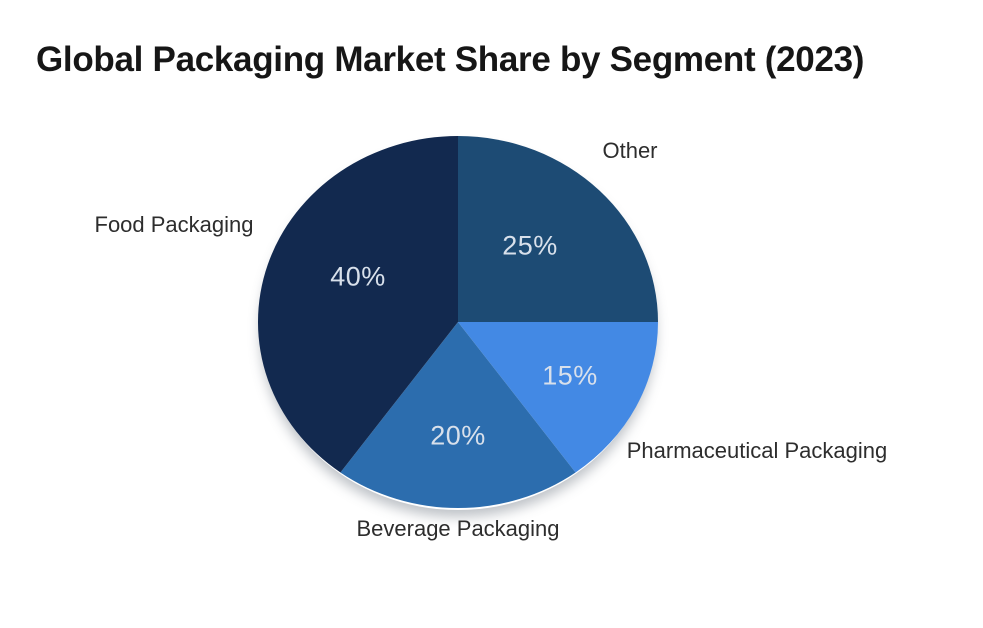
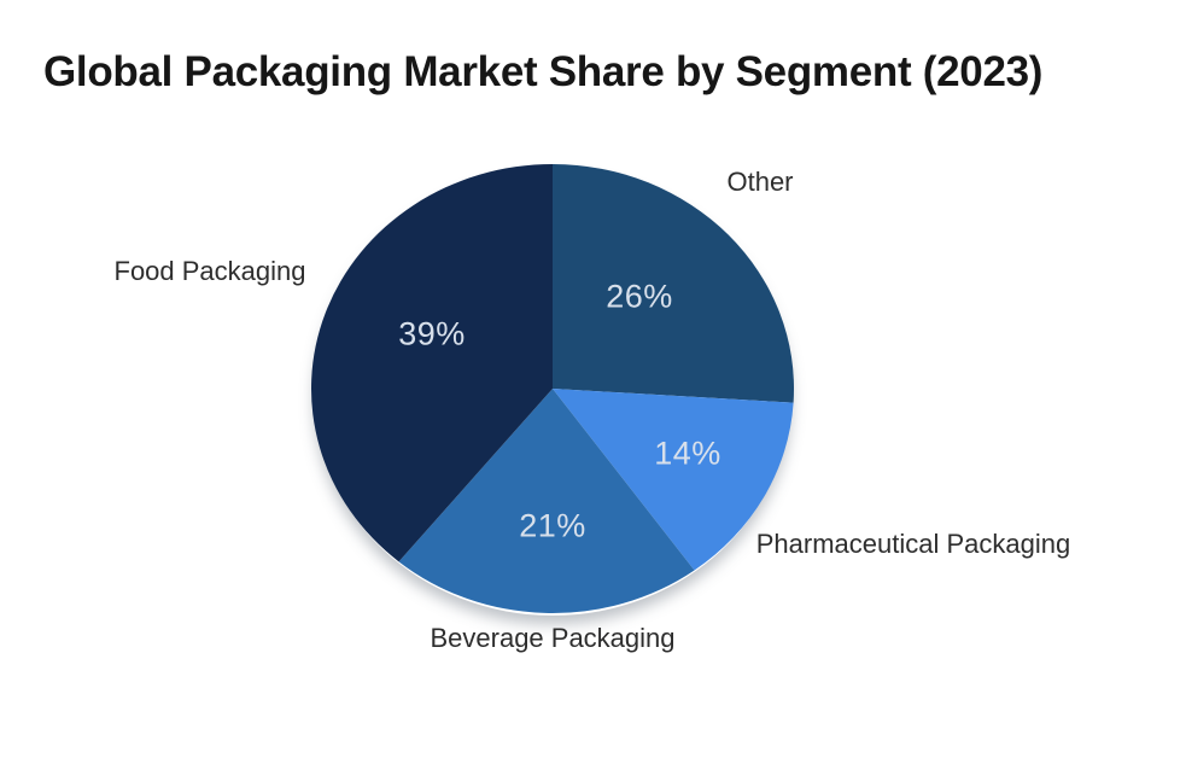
Other: 25% -> 26%
Pharmaceutical Packaging: 15% -> 14%
Beverage Packaging: 20% -> 21%
Food Packaging: 40% -> 39%
